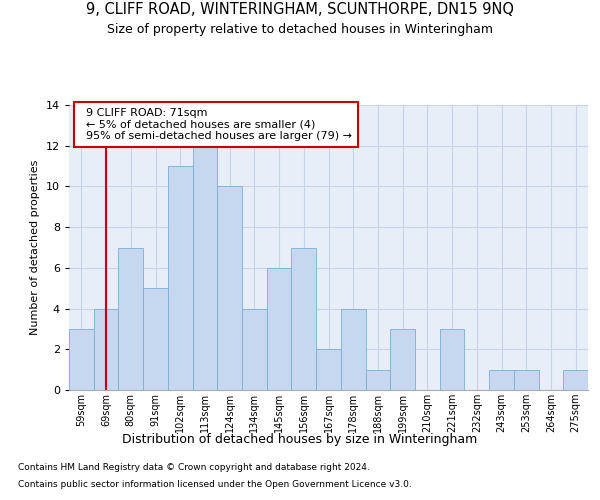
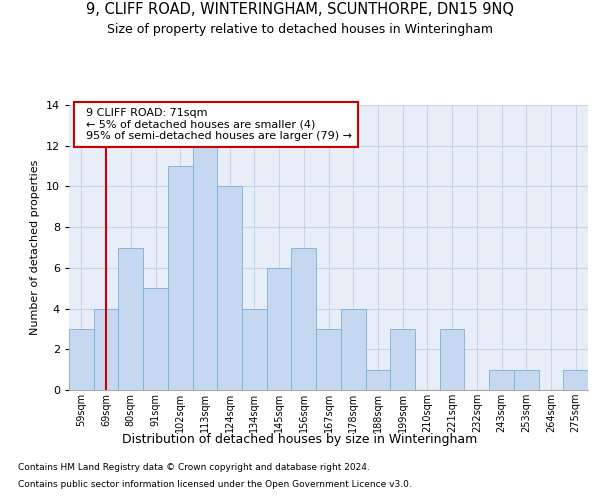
167sqm: 2 -> 3
